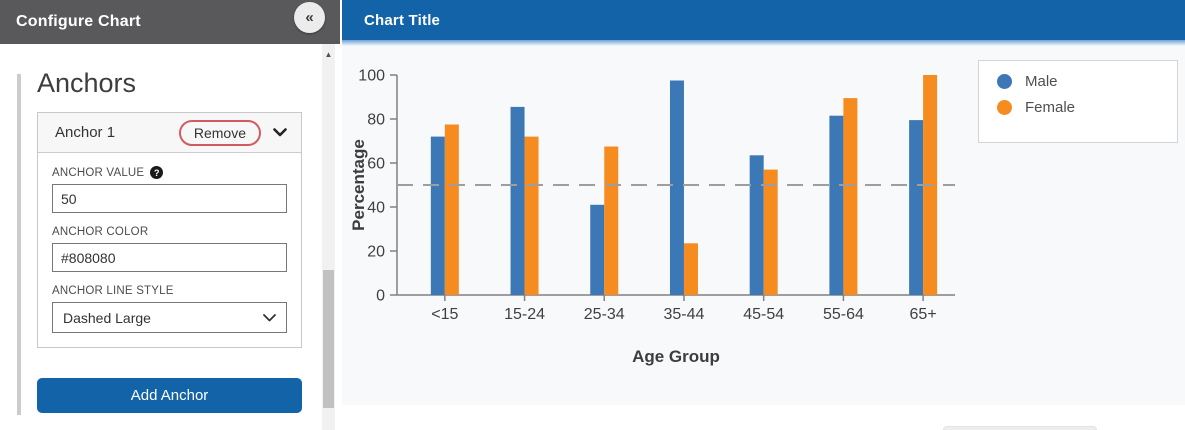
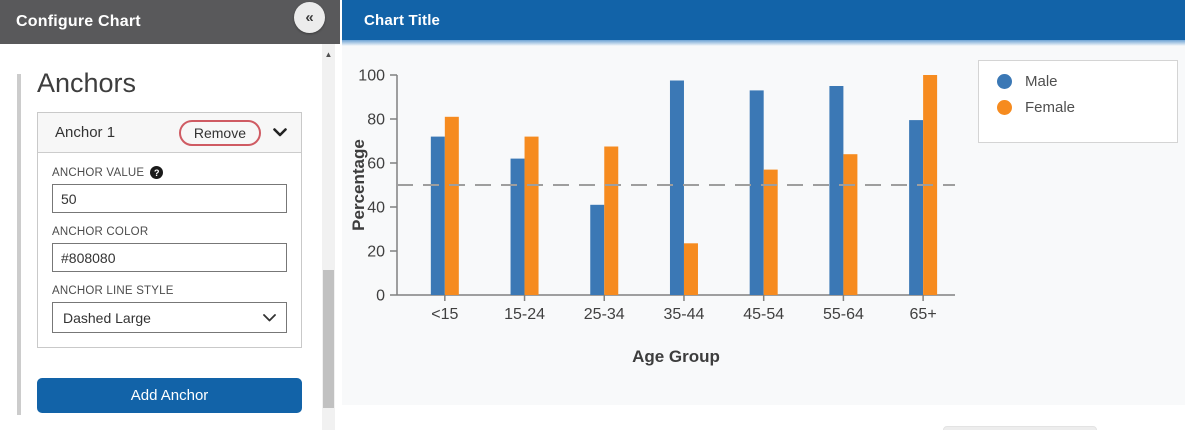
Female/<15: 78 -> 81
Male/15-24: 86 -> 62
Male/45-54: 64 -> 93
Male/55-64: 82 -> 95
Female/55-64: 90 -> 64
